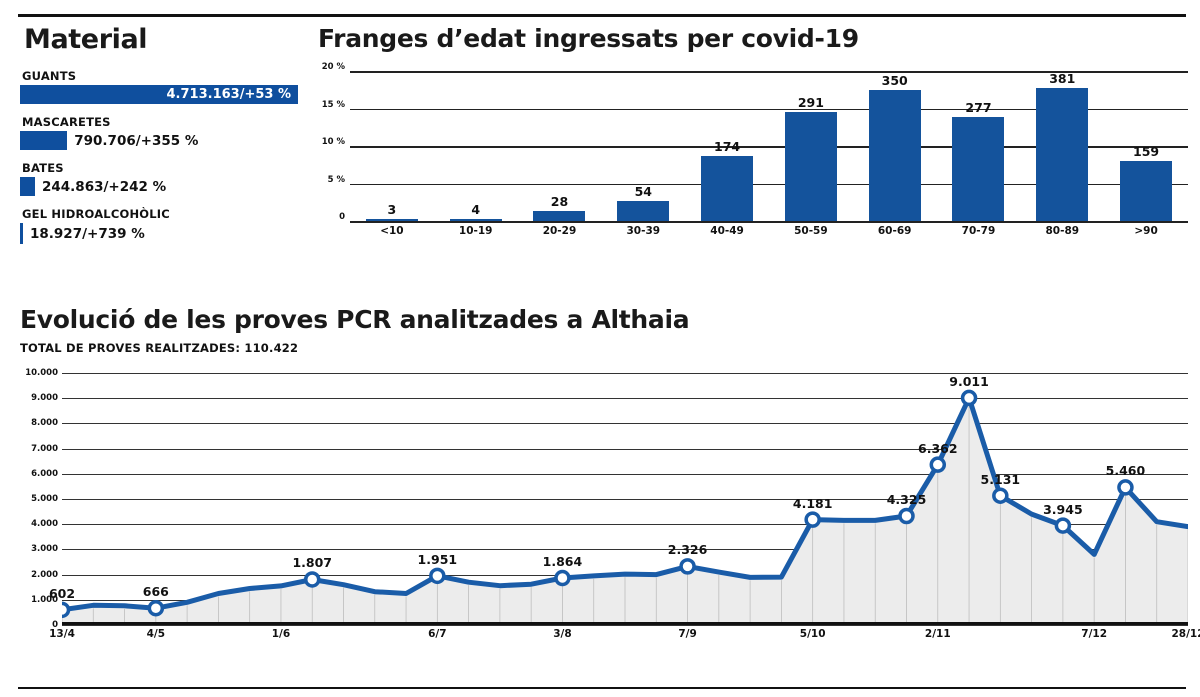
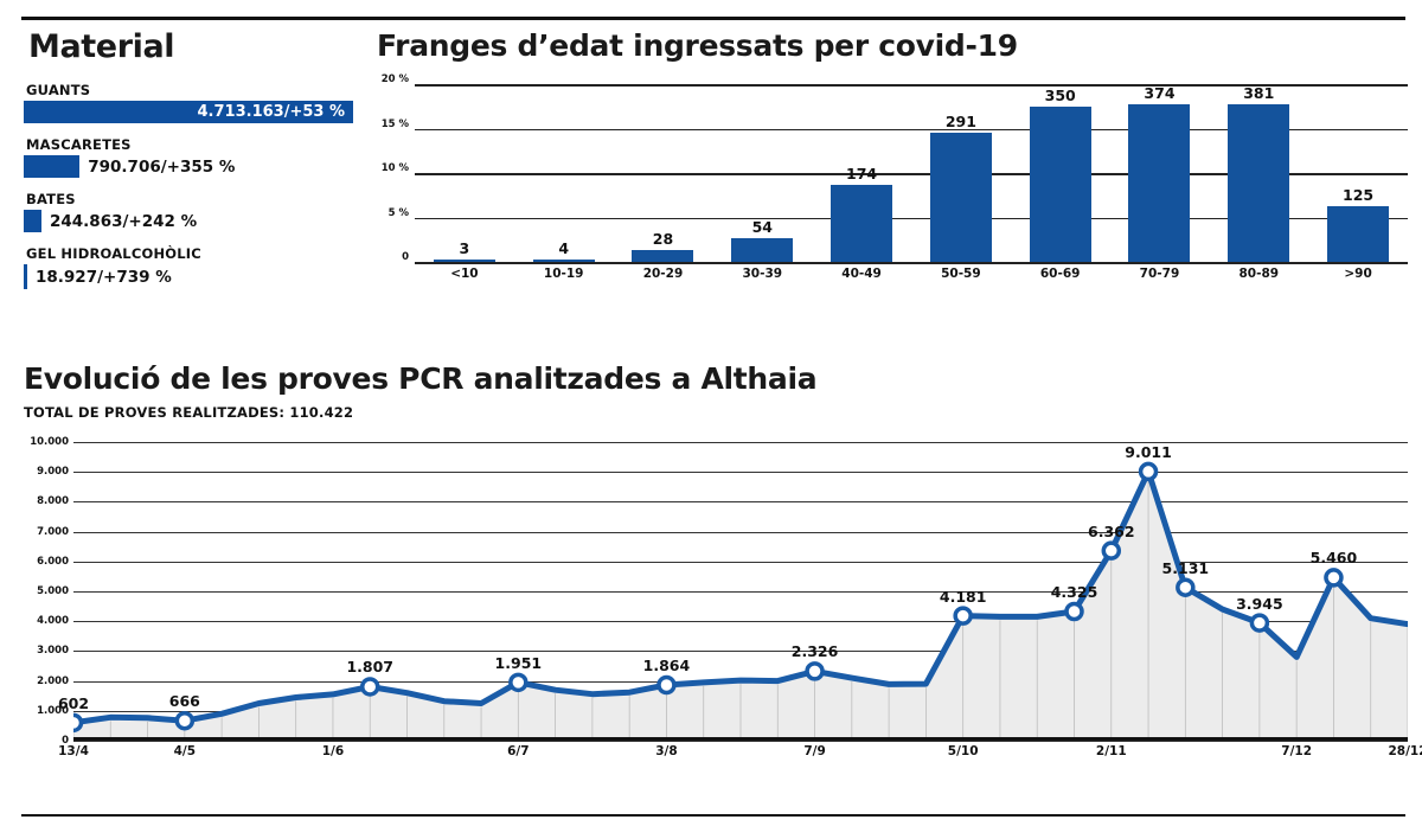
Franges d’edat ingressats per covid-19/70-79: 277 -> 374
Franges d’edat ingressats per covid-19/>90: 159 -> 125
